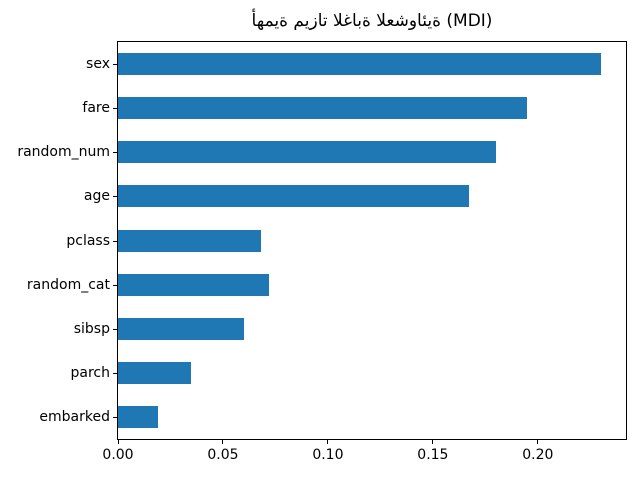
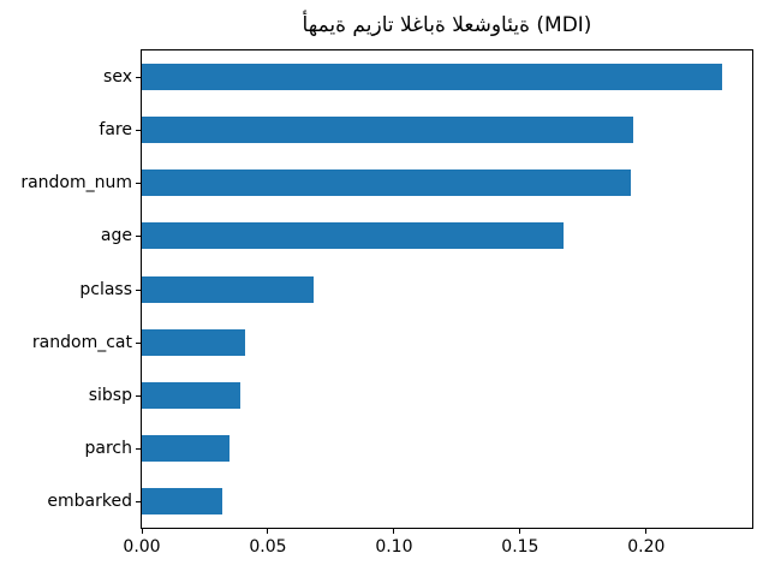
random_num: 0.180 -> 0.194
random_cat: 0.072 -> 0.041
sibsp: 0.060 -> 0.039
embarked: 0.019 -> 0.032
